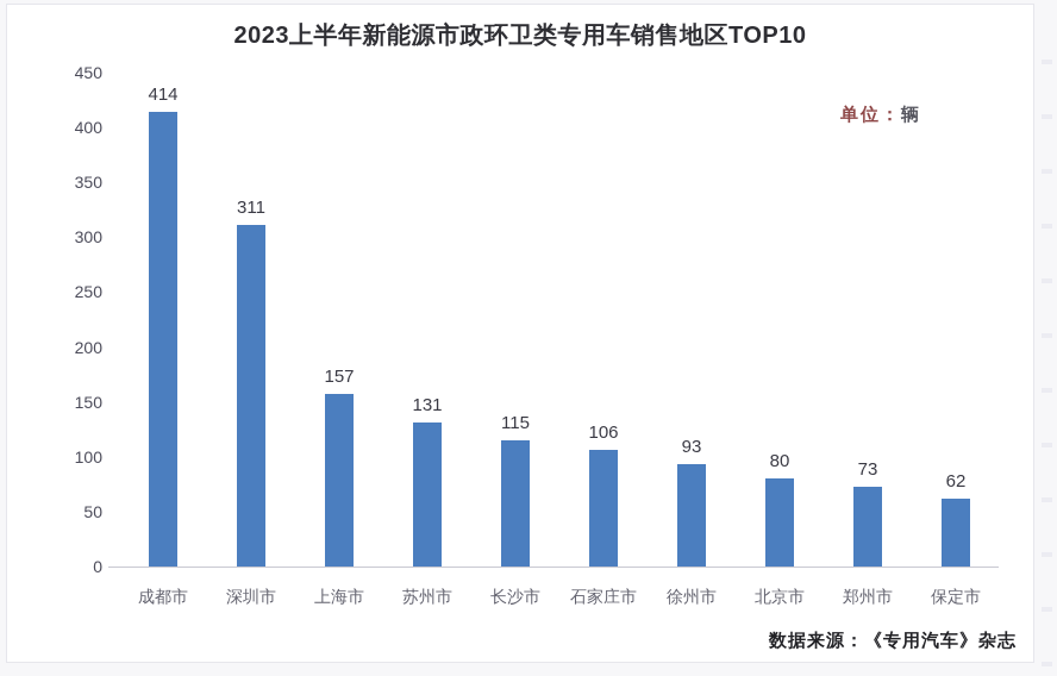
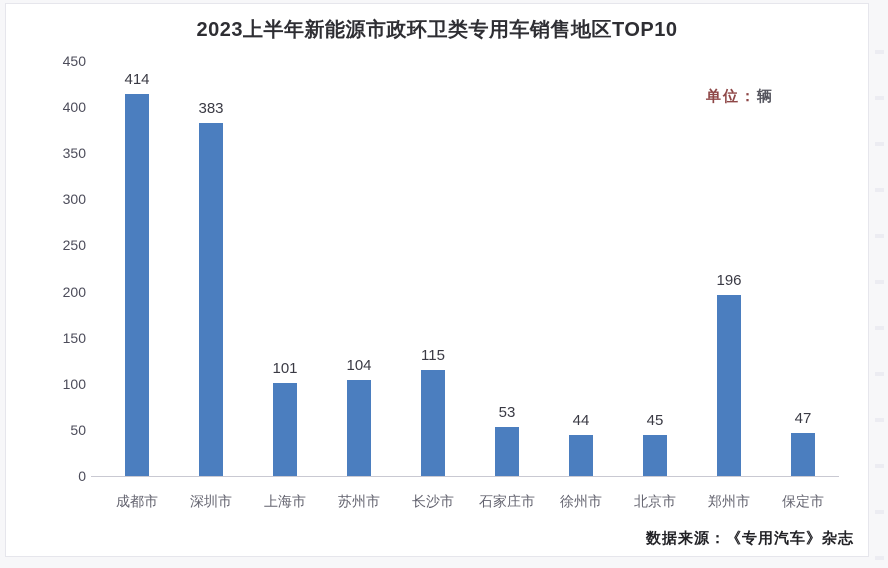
深圳市: 311 -> 383
上海市: 157 -> 101
苏州市: 131 -> 104
石家庄市: 106 -> 53
徐州市: 93 -> 44
北京市: 80 -> 45
郑州市: 73 -> 196
保定市: 62 -> 47
